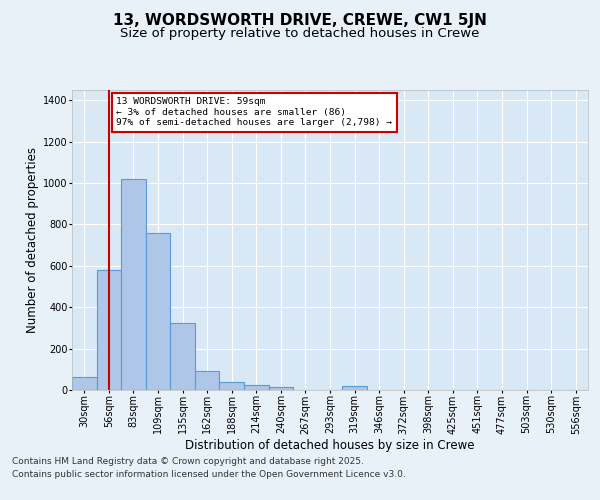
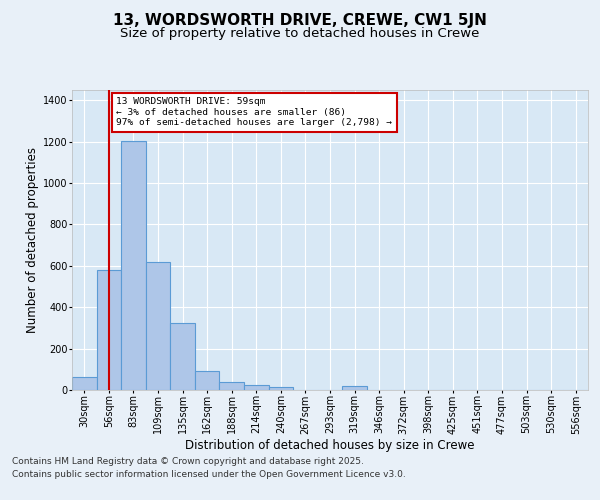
83sqm: 1020 -> 1205
109sqm: 760 -> 620
